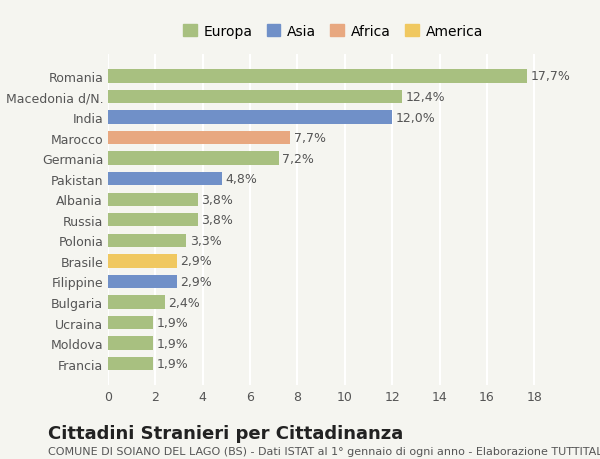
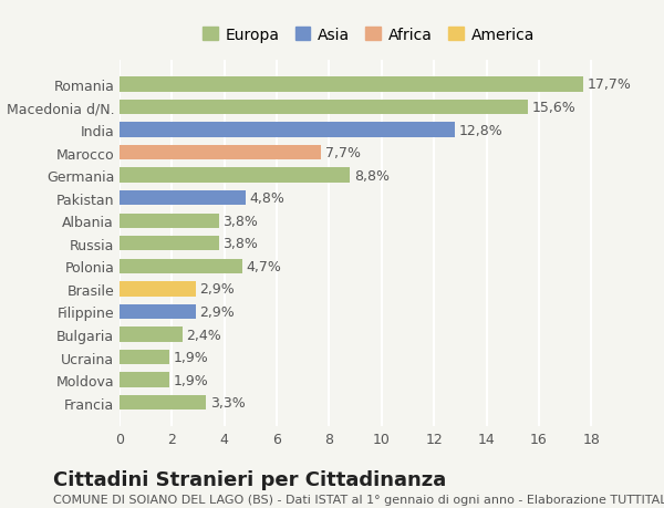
Macedonia d/N.: 12,4% -> 15,6%
India: 12,0% -> 12,8%
Germania: 7,2% -> 8,8%
Polonia: 3,3% -> 4,7%
Francia: 1,9% -> 3,3%
